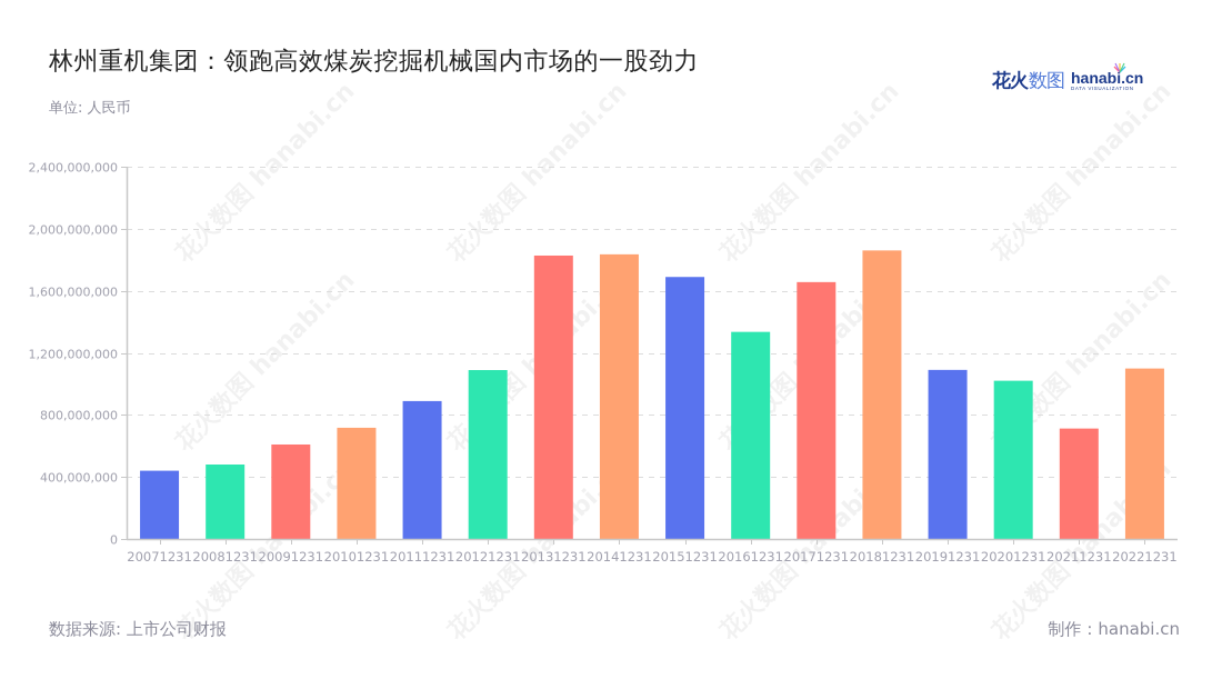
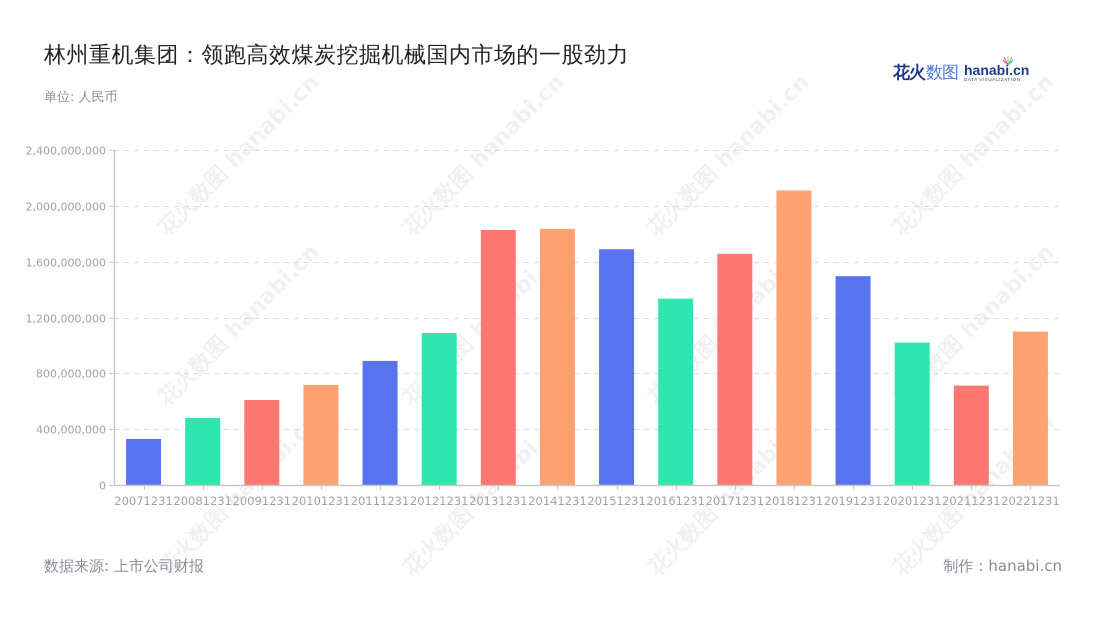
20071231: 440000000 -> 330000000
20181231: 1860000000 -> 2110000000
20191231: 1090000000 -> 1500000000
